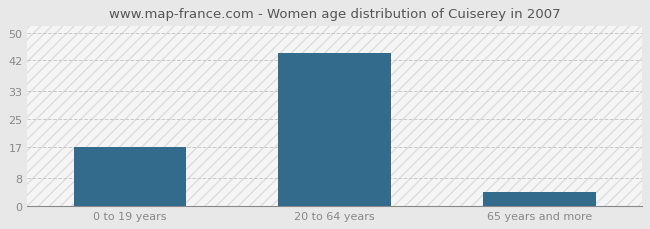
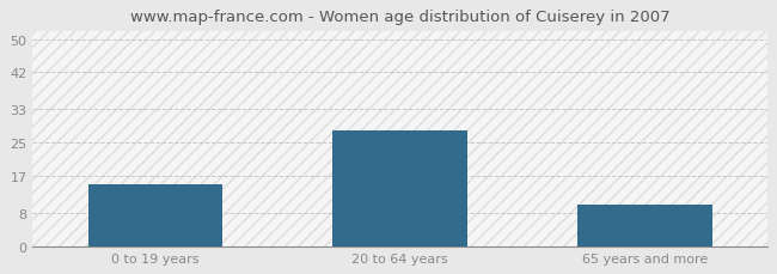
0 to 19 years: 17 -> 15
20 to 64 years: 44 -> 28
65 years and more: 4 -> 10
